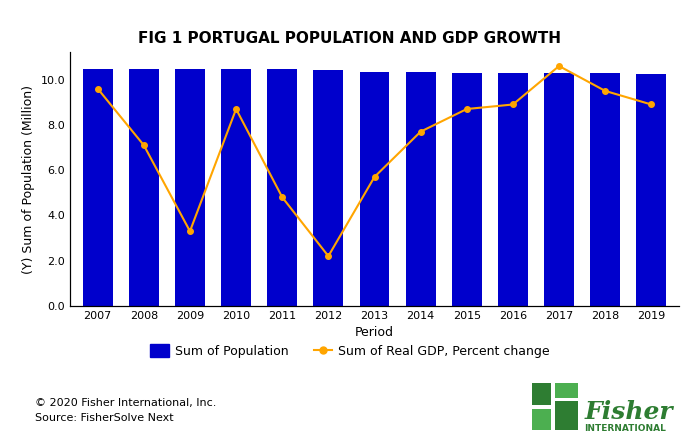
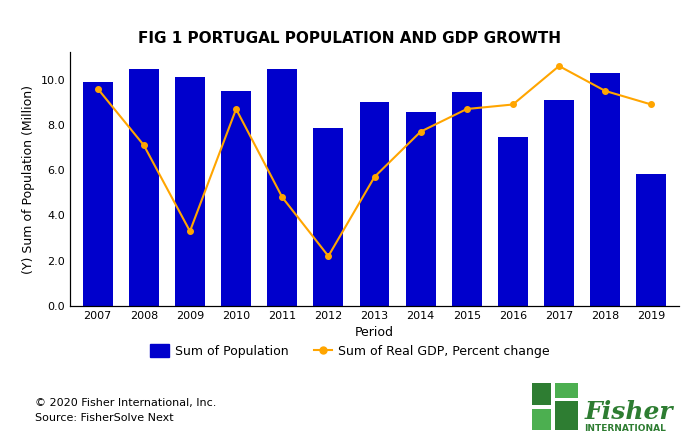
Sum of Population/2007: 10.45 -> 9.90
Sum of Population/2009: 10.45 -> 10.10
Sum of Population/2010: 10.47 -> 9.50
Sum of Population/2012: 10.43 -> 7.85
Sum of Population/2013: 10.35 -> 9.00
Sum of Population/2014: 10.32 -> 8.55
Sum of Population/2015: 10.30 -> 9.45
Sum of Population/2016: 10.28 -> 7.45
Sum of Population/2017: 10.30 -> 9.10
Sum of Population/2019: 10.24 -> 5.85
